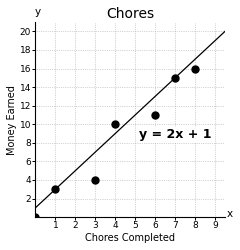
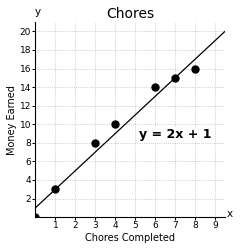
3: 4 -> 8
6: 11 -> 14
